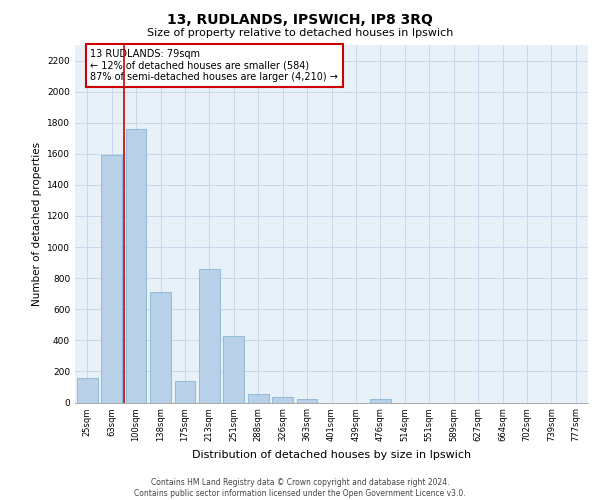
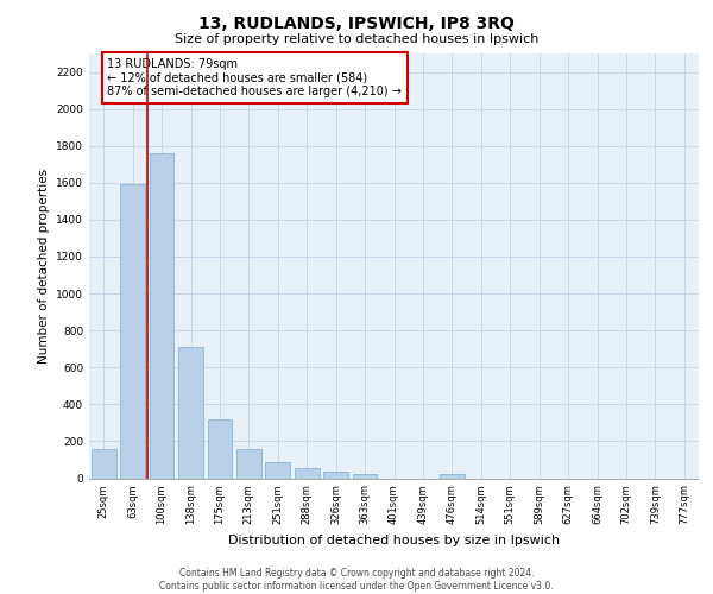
175sqm: 140 -> 320
213sqm: 860 -> 160
251sqm: 430 -> 90
